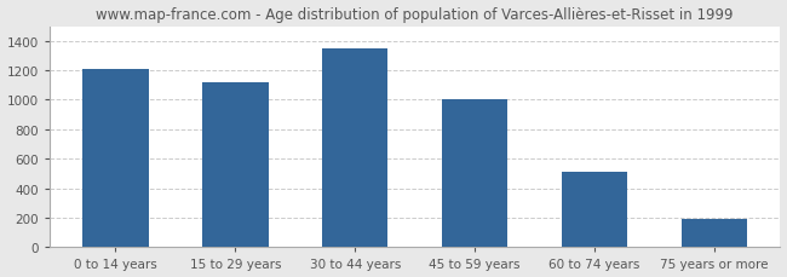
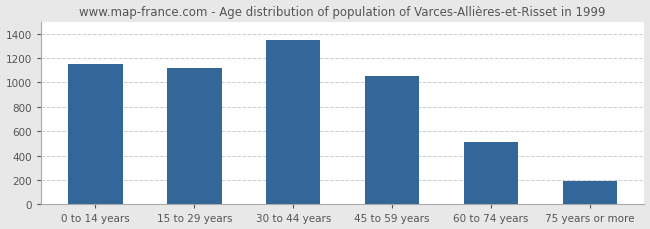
0 to 14 years: 1210 -> 1150
45 to 59 years: 1000 -> 1050
